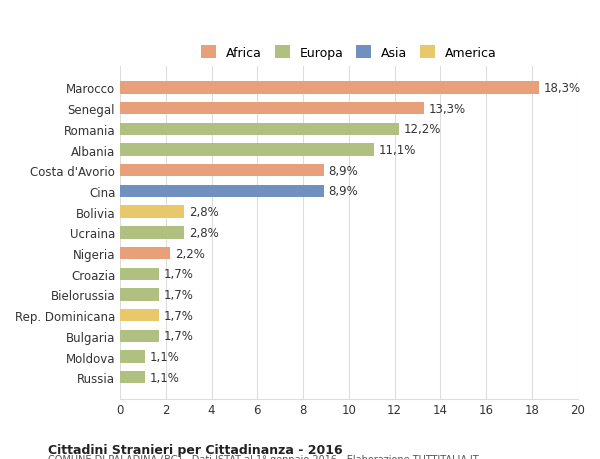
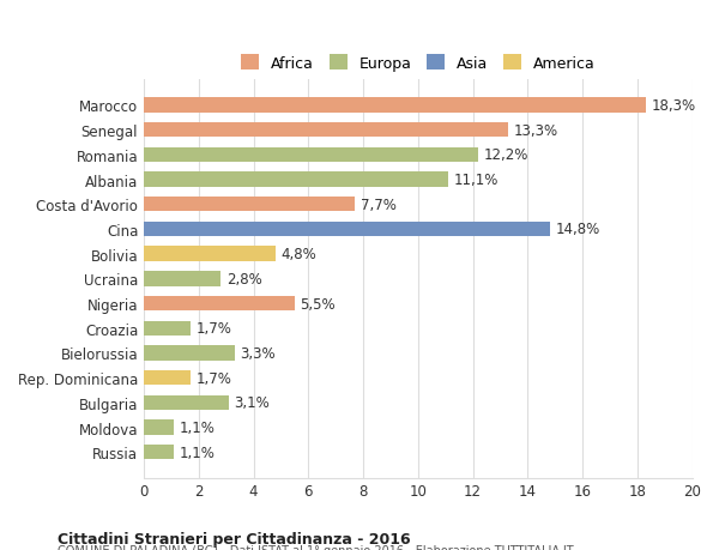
Costa d'Avorio: 8,9% -> 7,7%
Cina: 8,9% -> 14,8%
Bolivia: 2,8% -> 4,8%
Nigeria: 2,2% -> 5,5%
Bielorussia: 1,7% -> 3,3%
Bulgaria: 1,7% -> 3,1%
